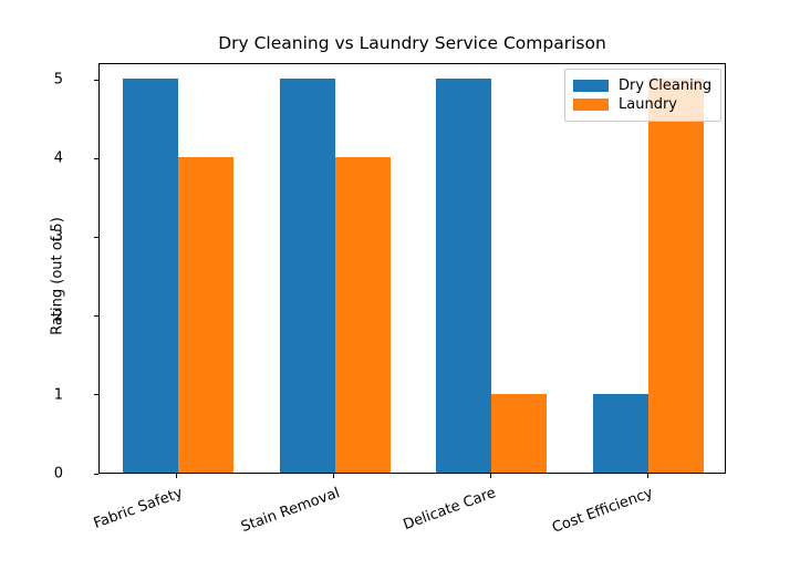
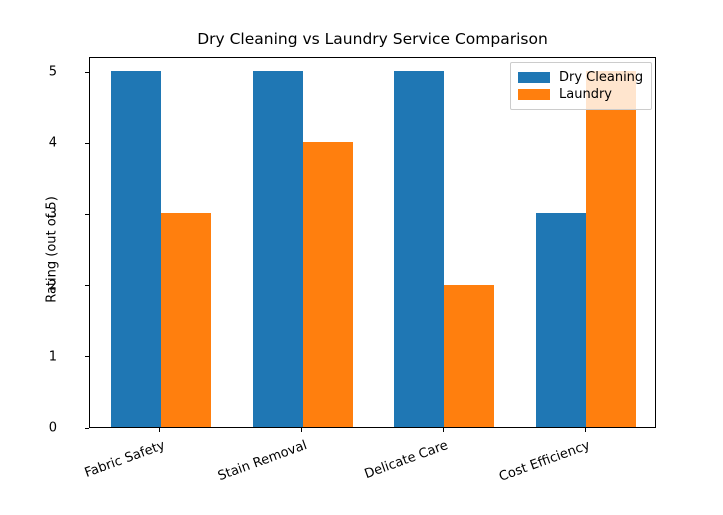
Laundry/Fabric Safety: 4 -> 3
Laundry/Delicate Care: 1 -> 2
Dry Cleaning/Cost Efficiency: 1 -> 3
